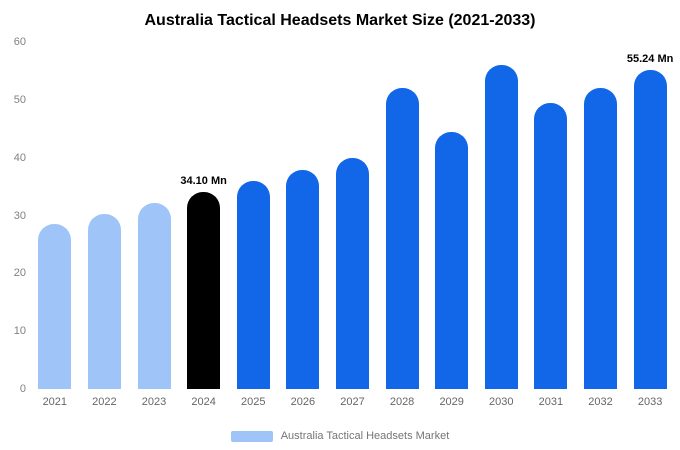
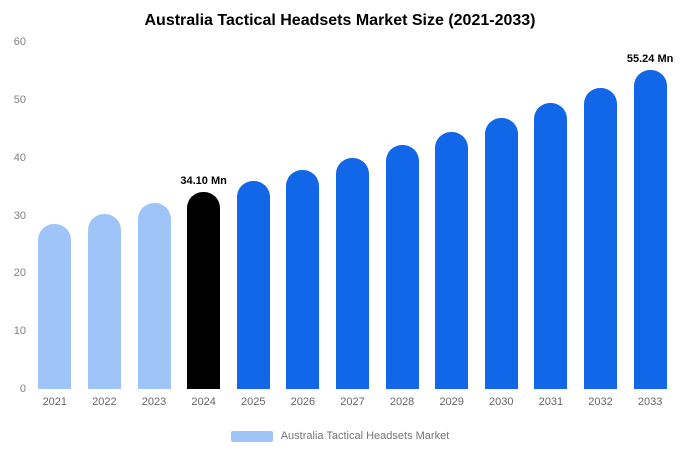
2028: 52 -> 42
2030: 56 -> 47
